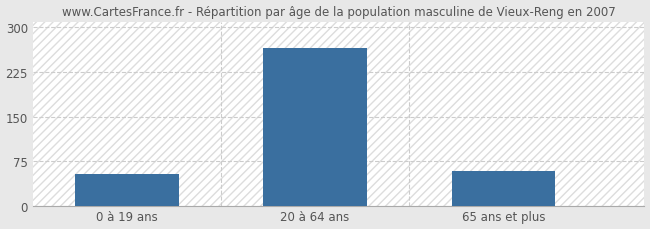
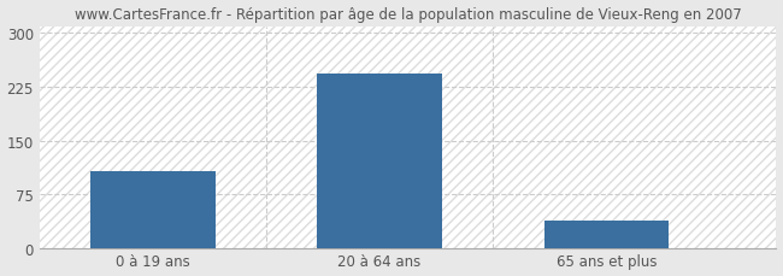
0 à 19 ans: 54 -> 107
20 à 64 ans: 266 -> 243
65 ans et plus: 58 -> 38
